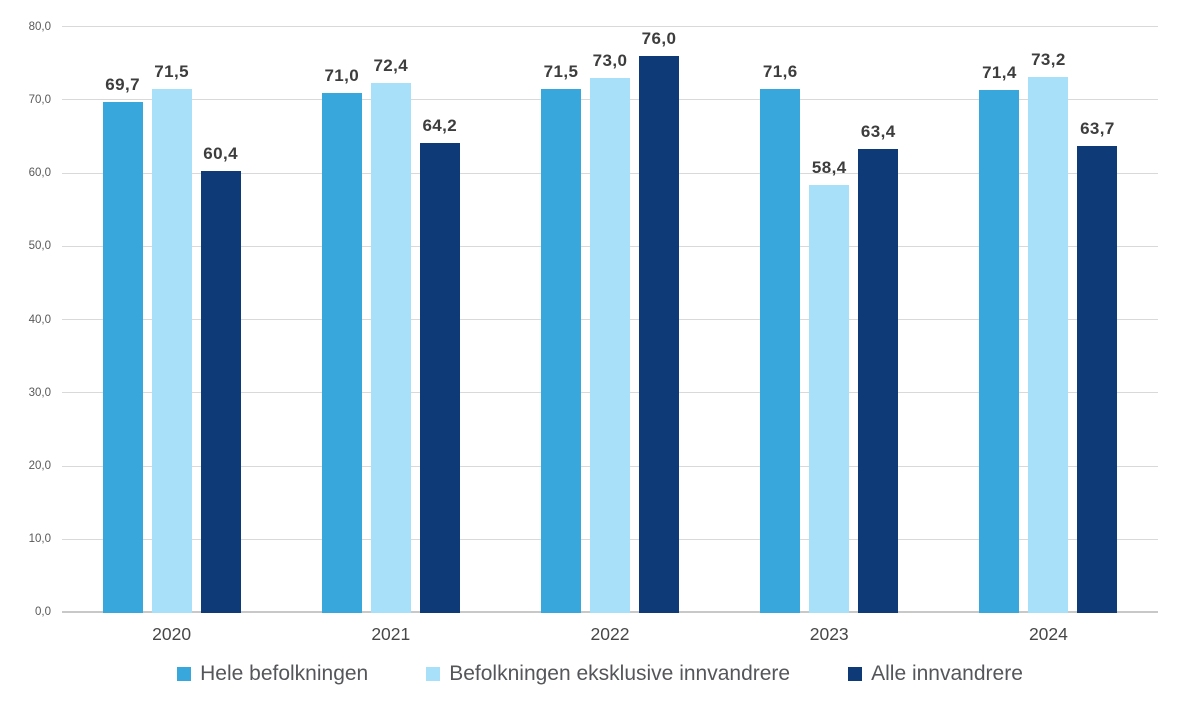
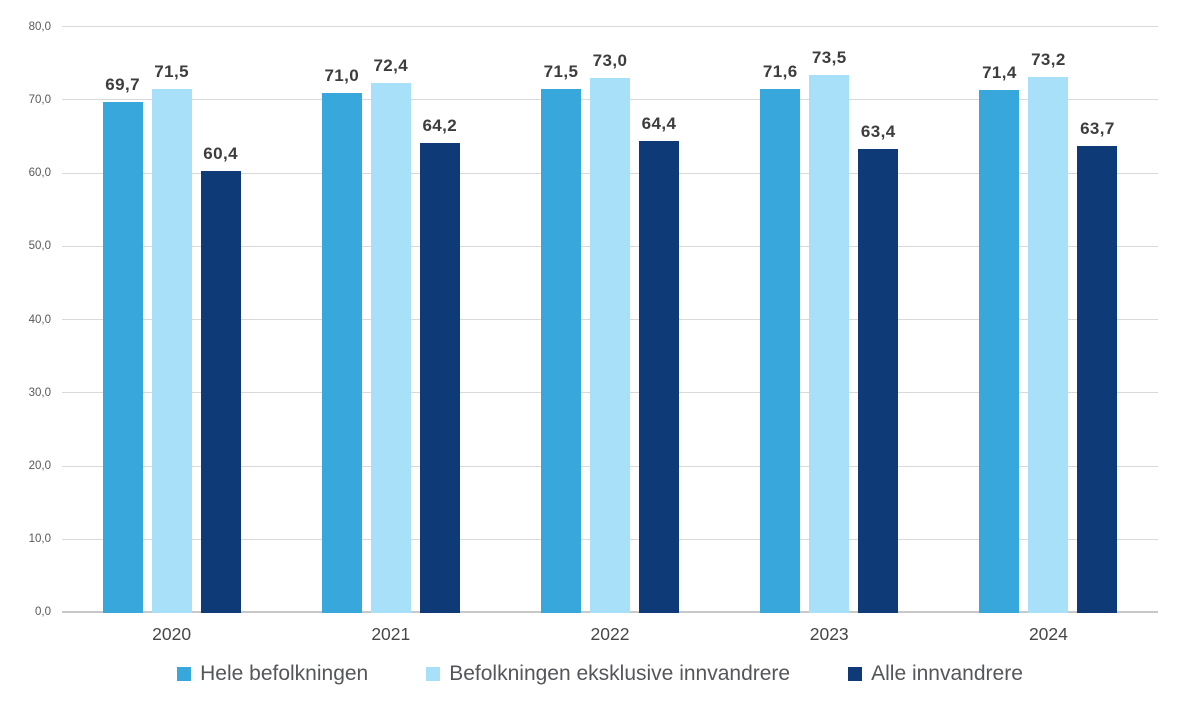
Alle innvandrere/2022: 76,0 -> 64,4
Befolkningen eksklusive innvandrere/2023: 58,4 -> 73,5
